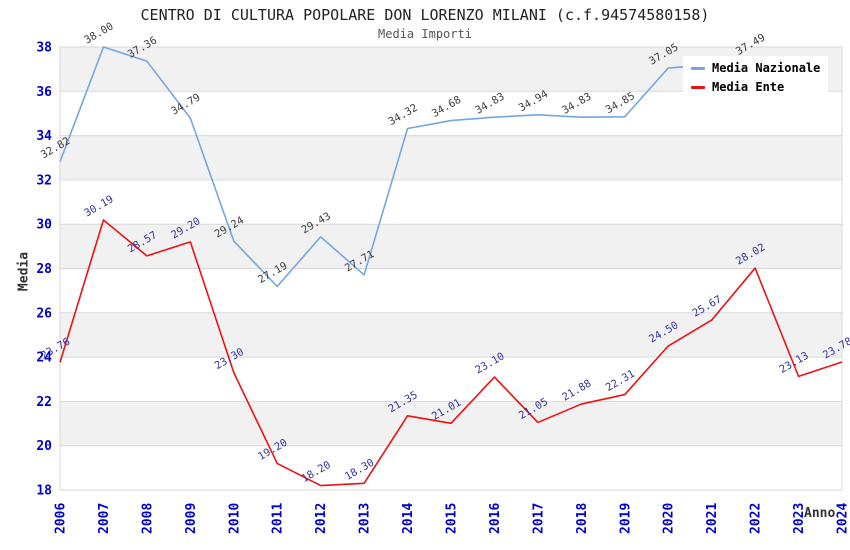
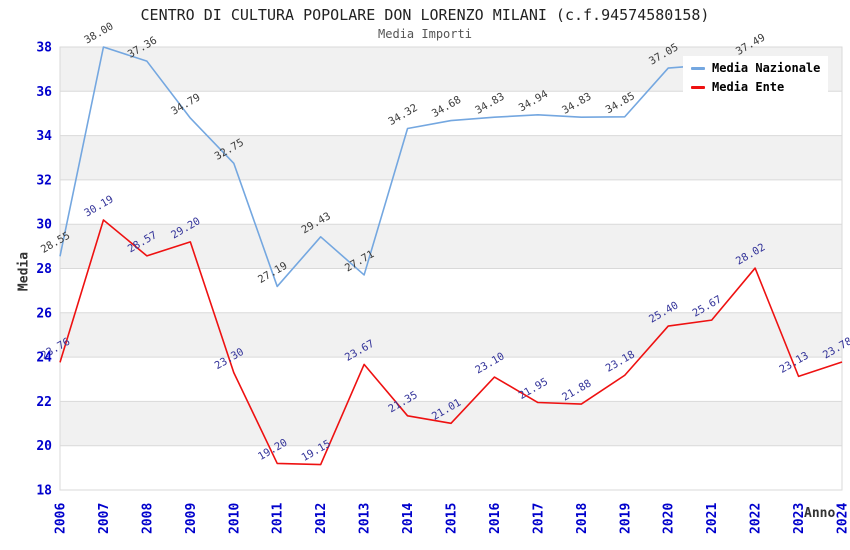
Media Nazionale/2006: 32.82 -> 28.55
Media Nazionale/2010: 29.24 -> 32.75
Media Ente/2012: 18.20 -> 19.15
Media Ente/2013: 18.30 -> 23.67
Media Ente/2017: 21.05 -> 21.95
Media Ente/2019: 22.31 -> 23.18
Media Ente/2020: 24.50 -> 25.40
